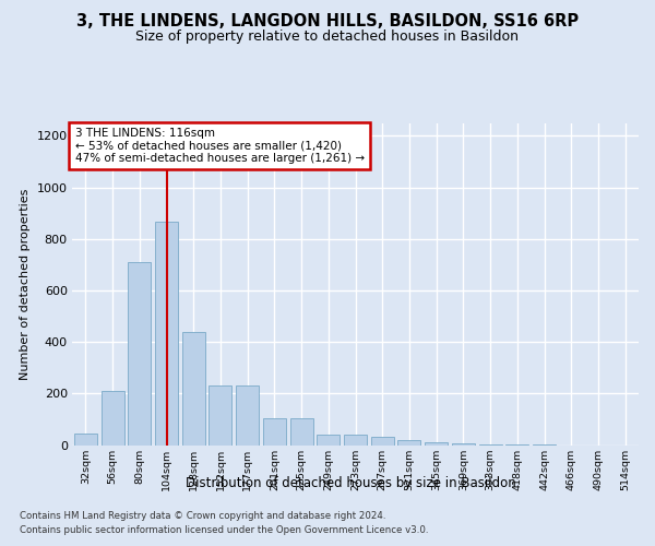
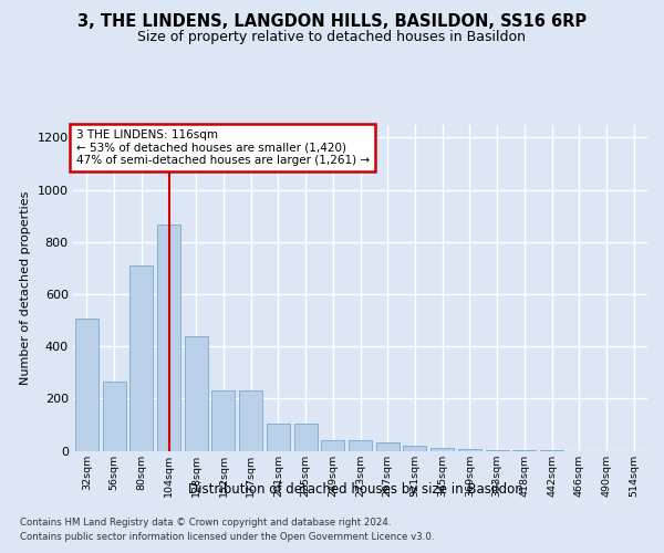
32sqm: 45 -> 505
56sqm: 210 -> 265
